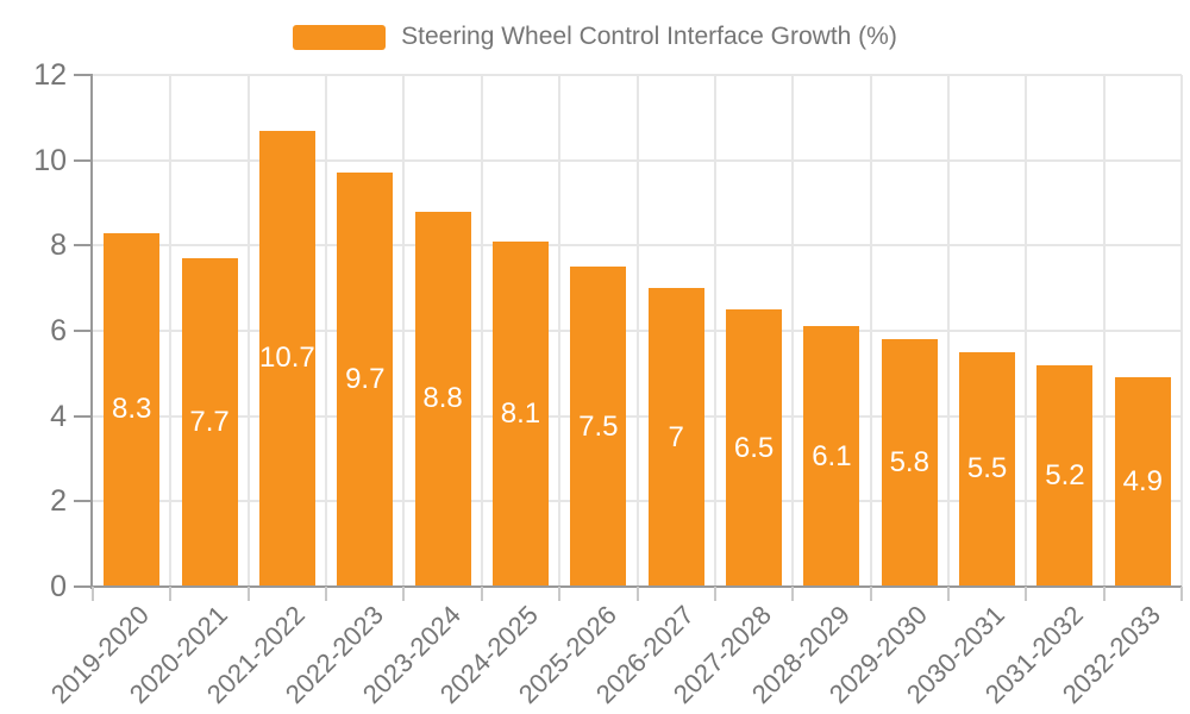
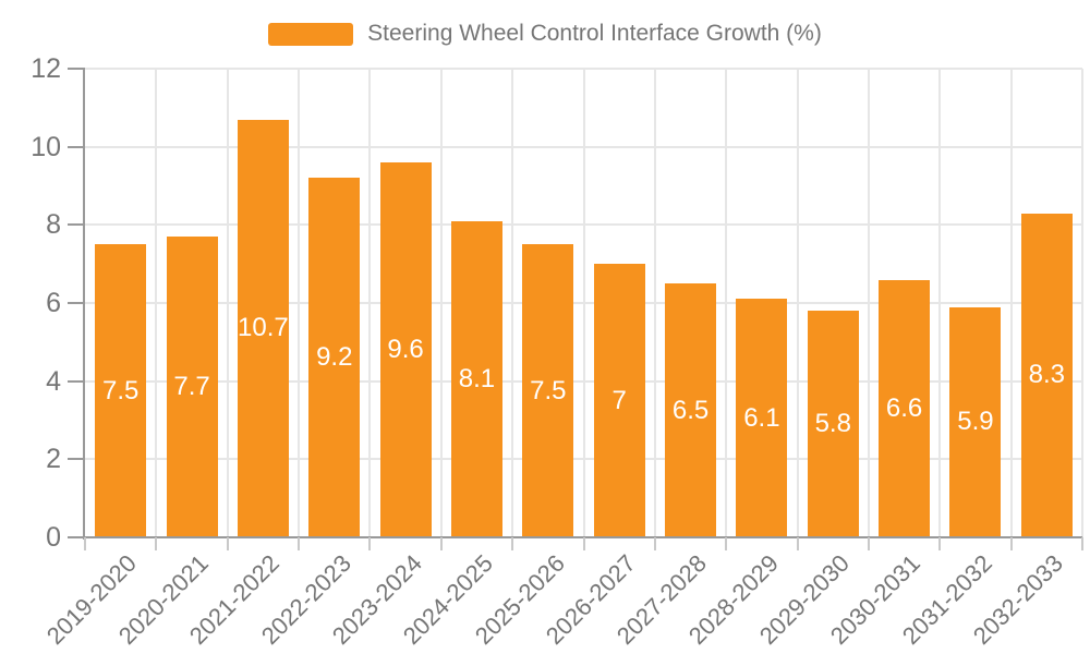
2019-2020: 8.3 -> 7.5
2022-2023: 9.7 -> 9.2
2023-2024: 8.8 -> 9.6
2030-2031: 5.5 -> 6.6
2031-2032: 5.2 -> 5.9
2032-2033: 4.9 -> 8.3
